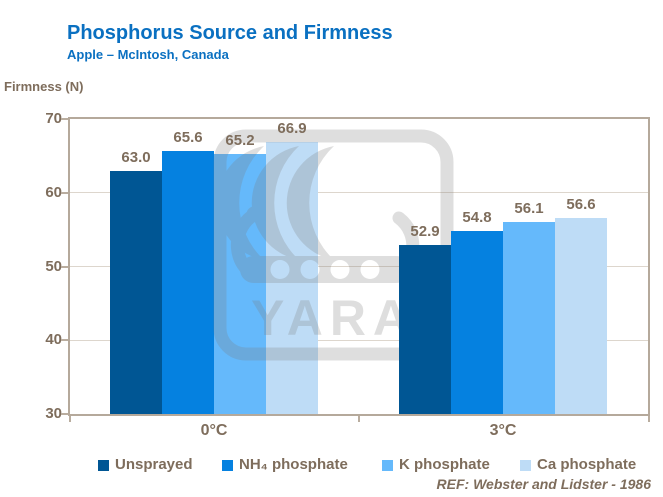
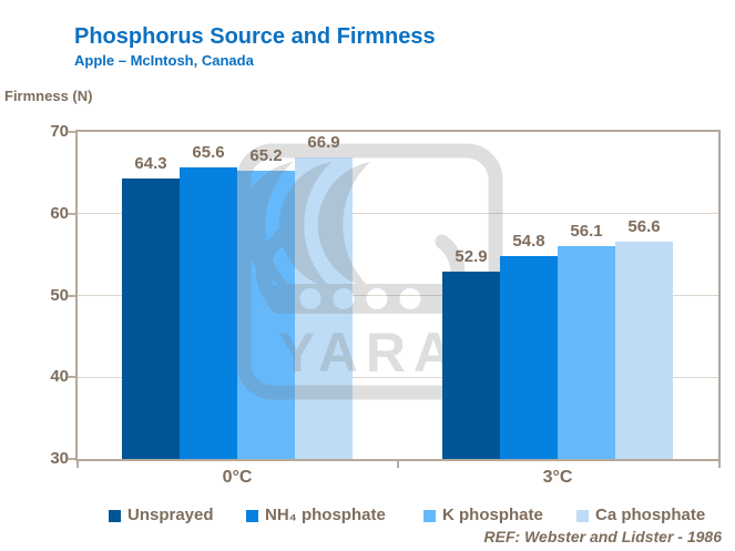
Unsprayed/0°C: 63.0 -> 64.3
